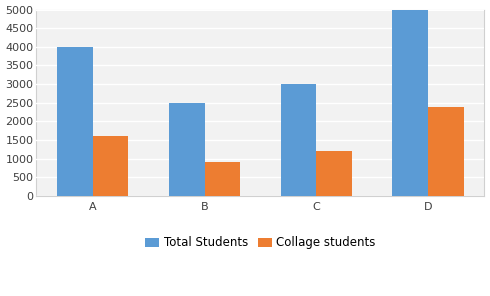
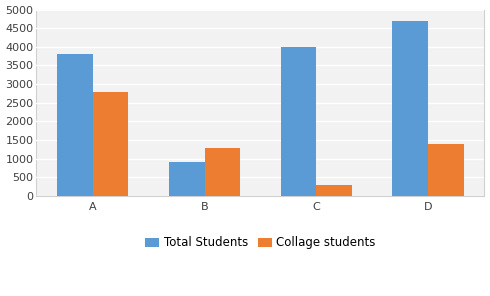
Total Students/A: 4000 -> 3800
Collage students/A: 1600 -> 2800
Total Students/B: 2500 -> 900
Collage students/B: 900 -> 1300
Total Students/C: 3000 -> 4000
Collage students/C: 1200 -> 300
Total Students/D: 5000 -> 4700
Collage students/D: 2400 -> 1400
